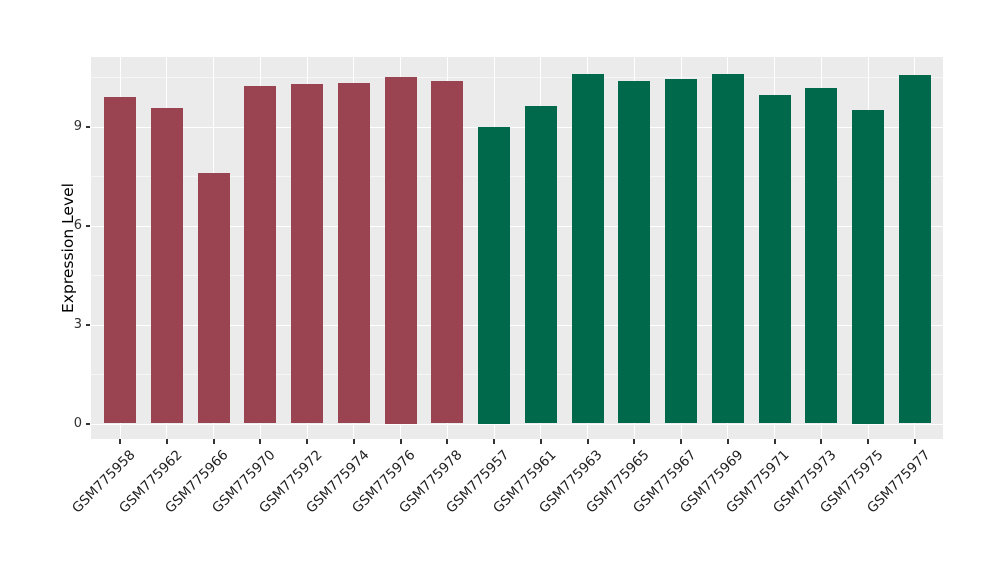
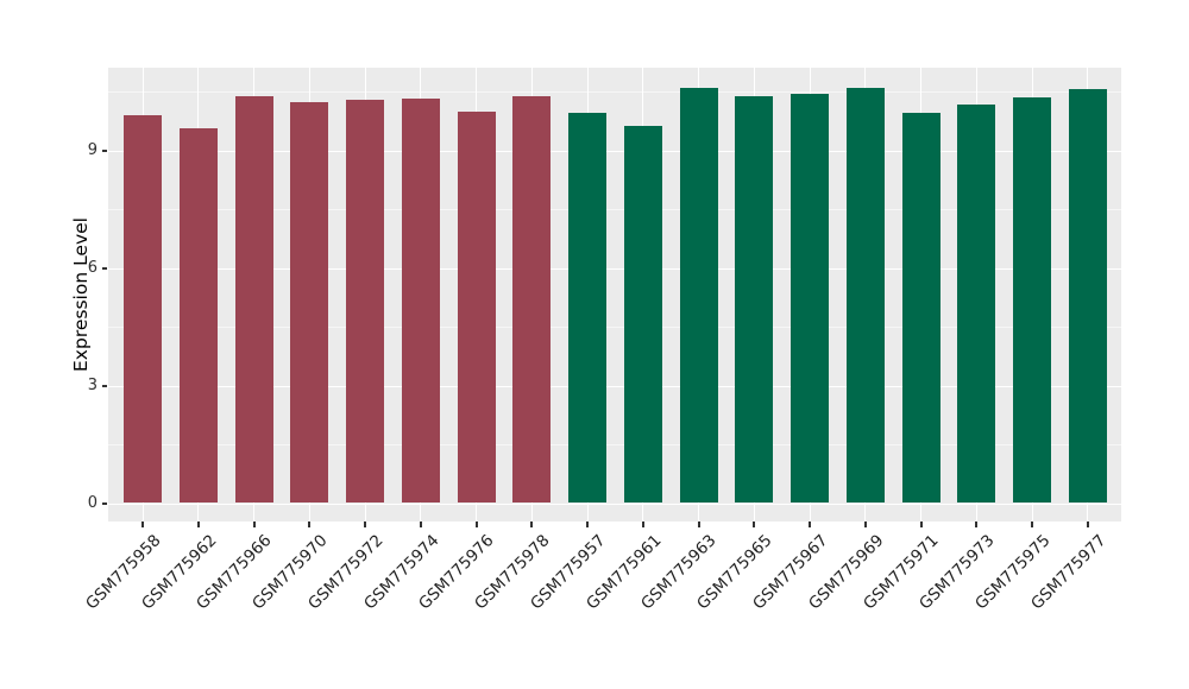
GSM775966: 7.6 -> 10.4
GSM775976: 10.5 -> 10.0
GSM775957: 9.0 -> 9.9
GSM775975: 9.5 -> 10.3
